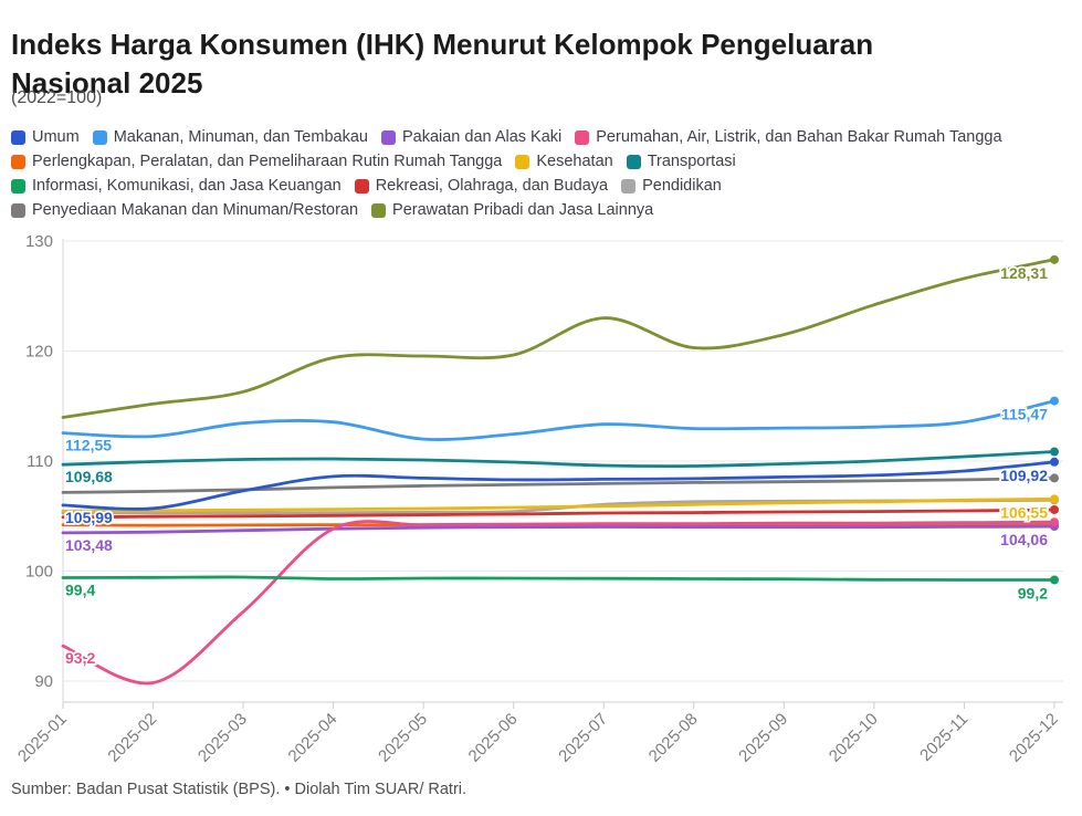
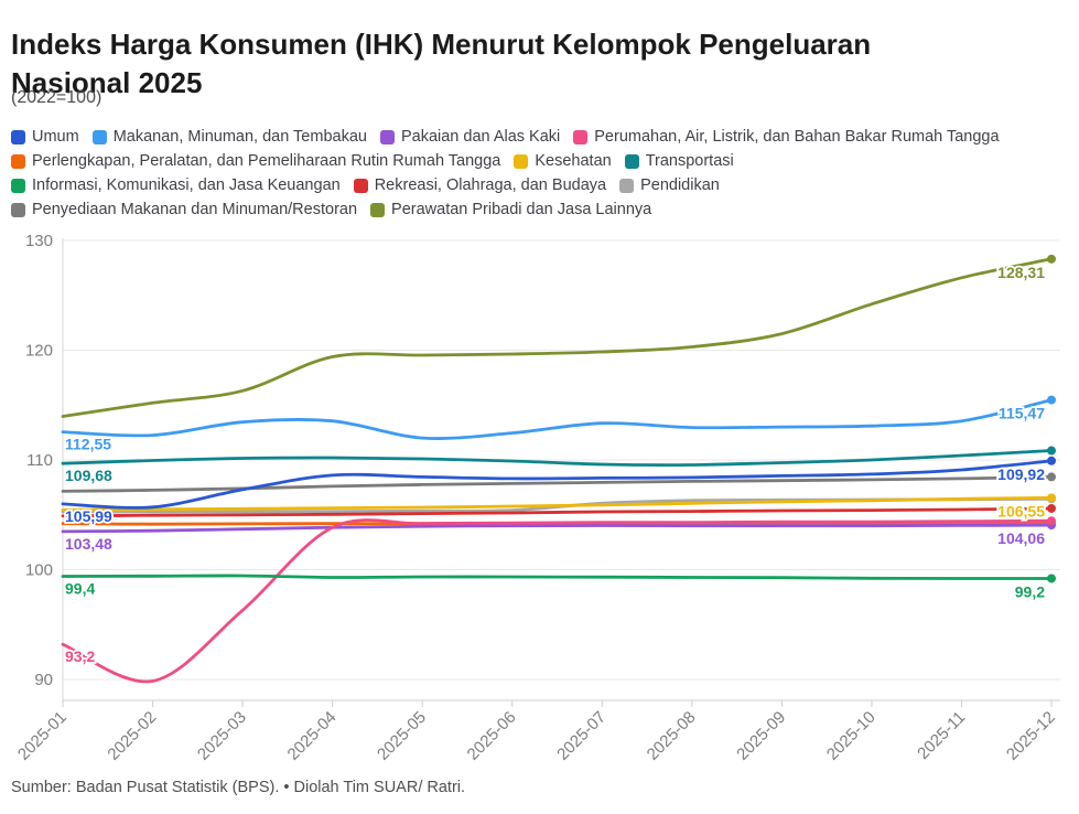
Perawatan Pribadi dan Jasa Lainnya/2025-07: 123 -> 120
